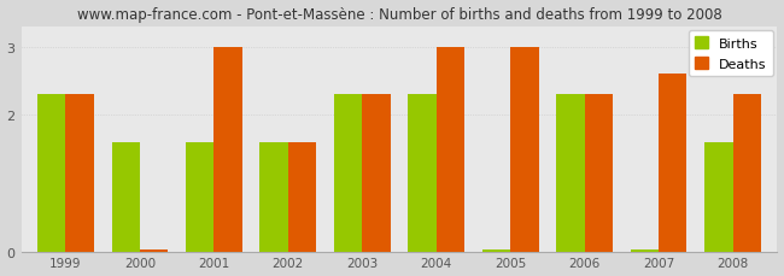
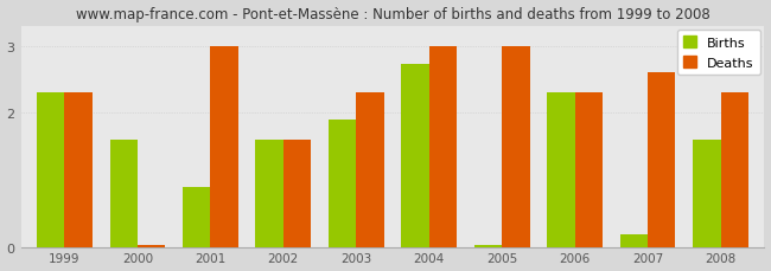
Births/2001: 1.60 -> 0.90
Births/2003: 2.30 -> 1.90
Births/2004: 2.30 -> 2.72
Births/2007: 0.03 -> 0.18
